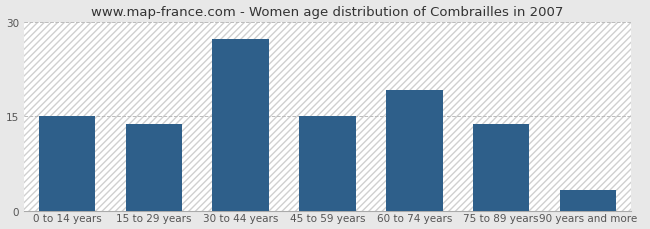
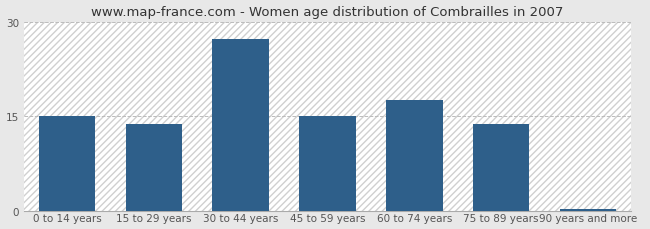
60 to 74 years: 19.2 -> 17.5
90 years and more: 3.2 -> 0.3
